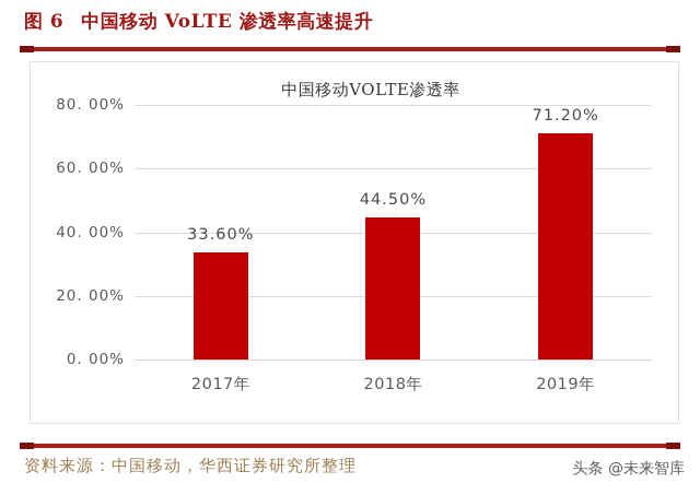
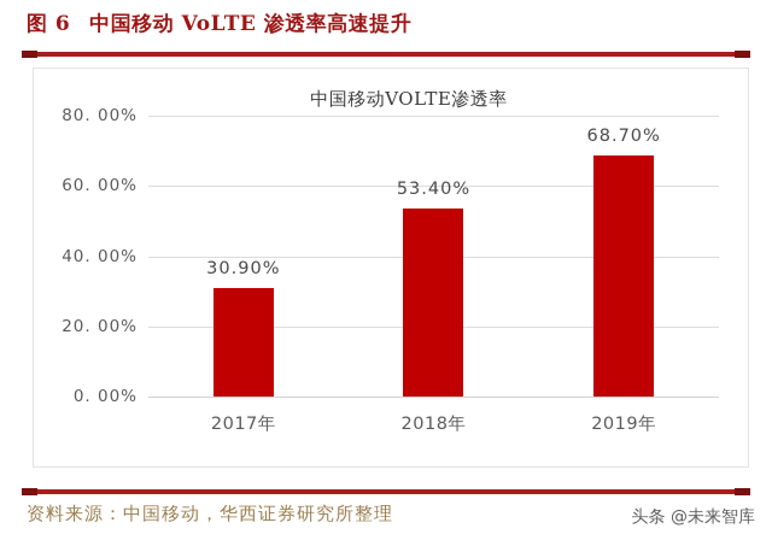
2017年: 33.60% -> 30.90%
2018年: 44.50% -> 53.40%
2019年: 71.20% -> 68.70%
